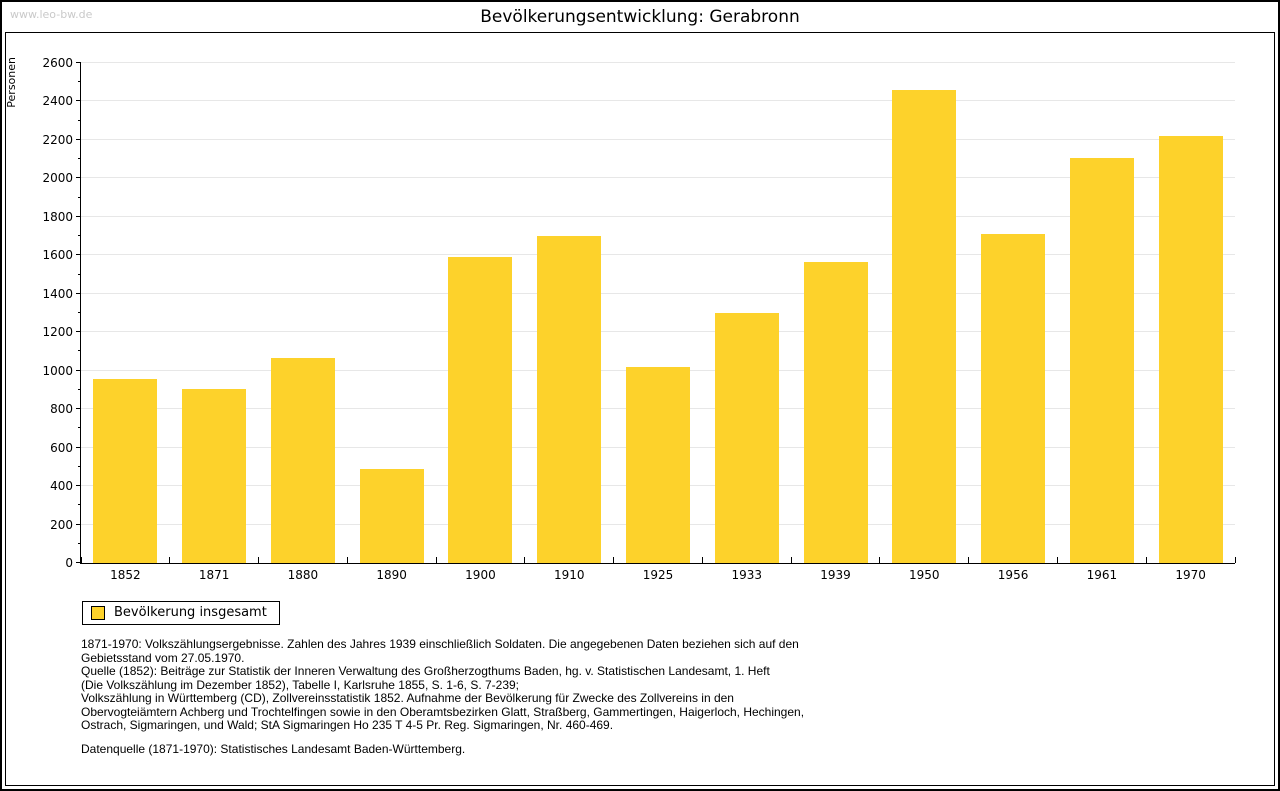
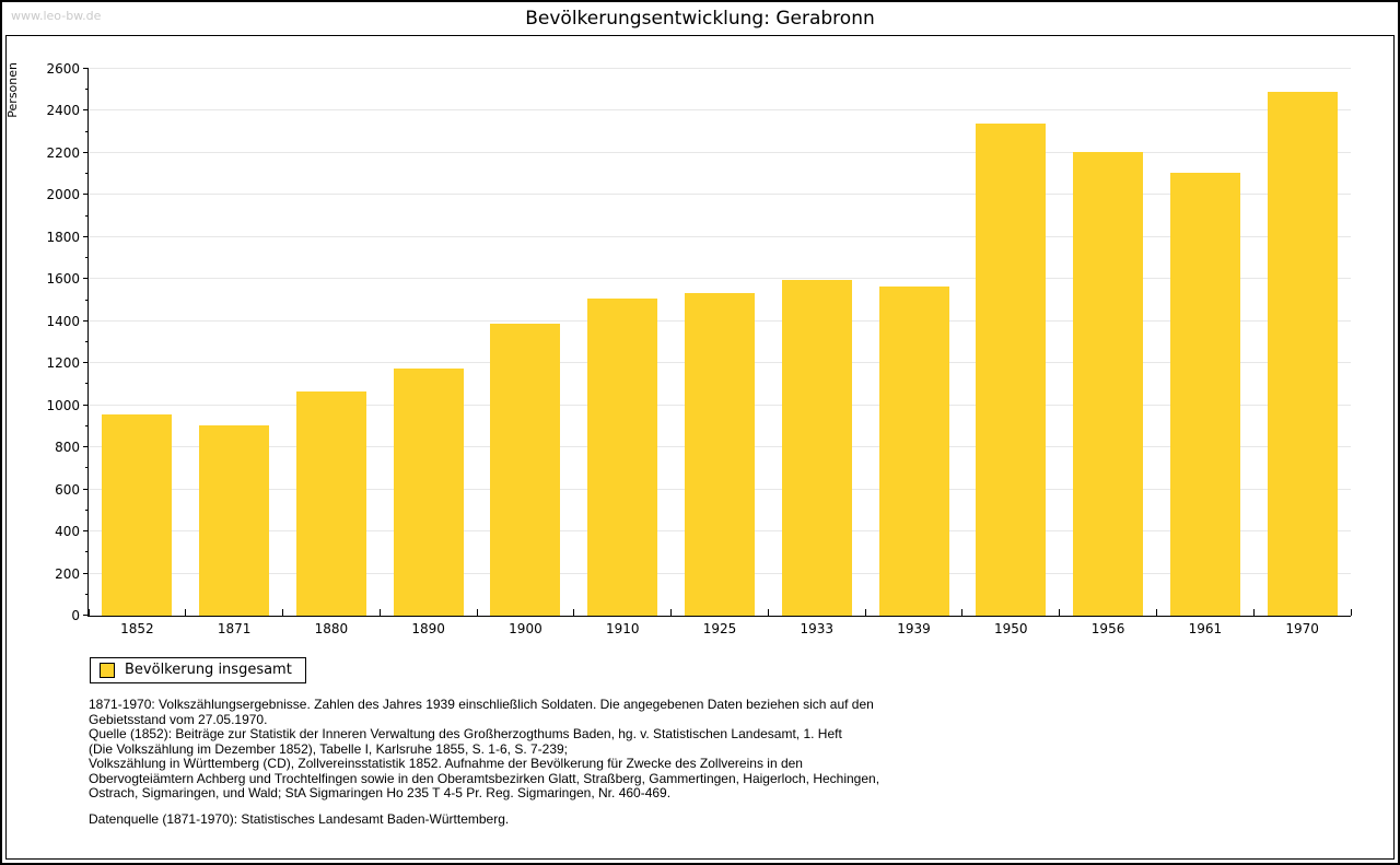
1890: 490 -> 1180
1900: 1590 -> 1390
1910: 1700 -> 1510
1925: 1020 -> 1540
1933: 1300 -> 1600
1950: 2460 -> 2340
1956: 1710 -> 2200
1970: 2220 -> 2490
